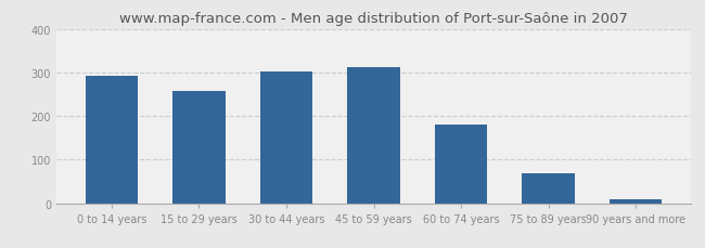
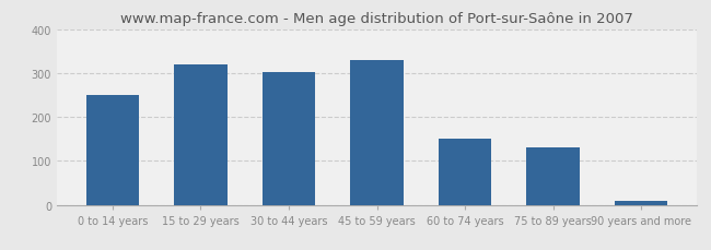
0 to 14 years: 293 -> 250
15 to 29 years: 258 -> 320
45 to 59 years: 313 -> 330
60 to 74 years: 181 -> 150
75 to 89 years: 68 -> 130
